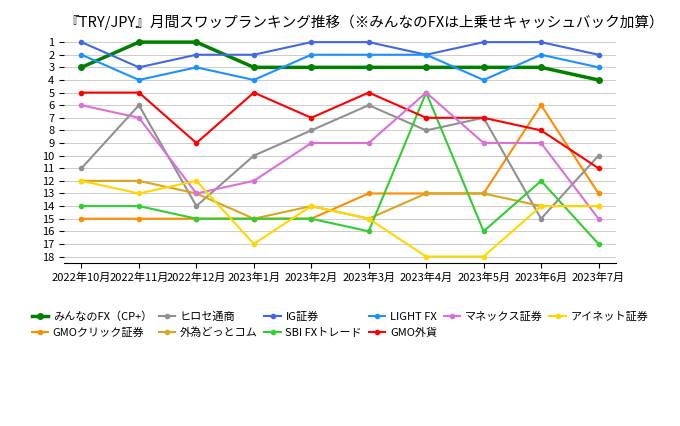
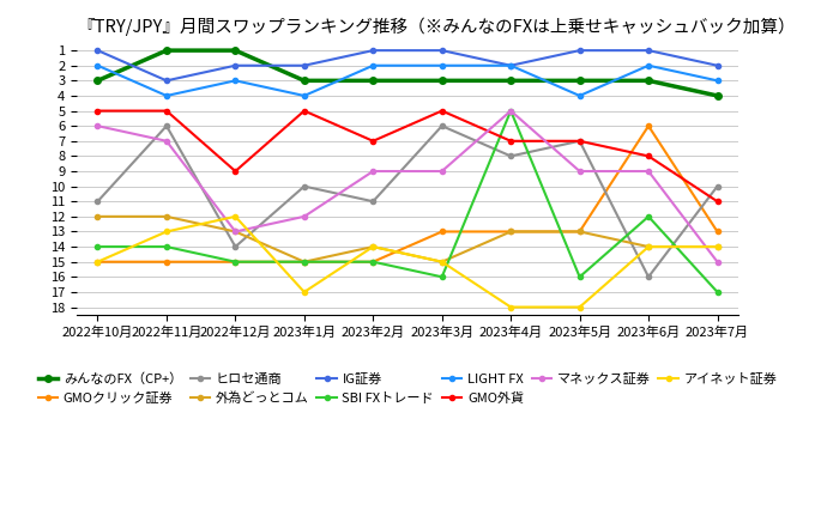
アイネット証券/2022年10月: 12 -> 15
ヒロセ通商/2023年2月: 8 -> 11
ヒロセ通商/2023年6月: 15 -> 16
